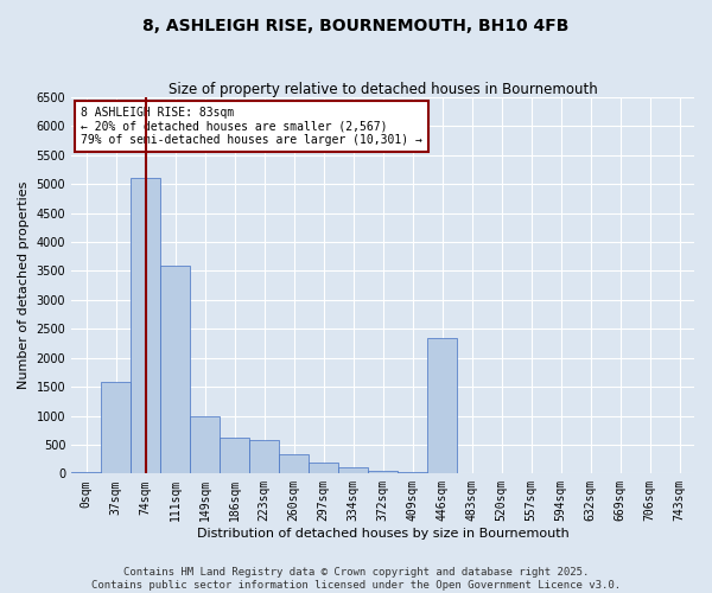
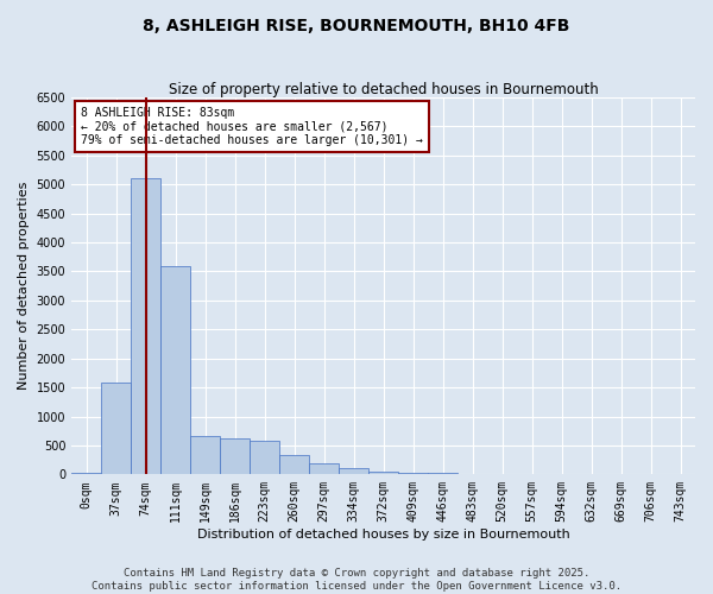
149sqm: 1000 -> 660
446sqm: 2350 -> 20
